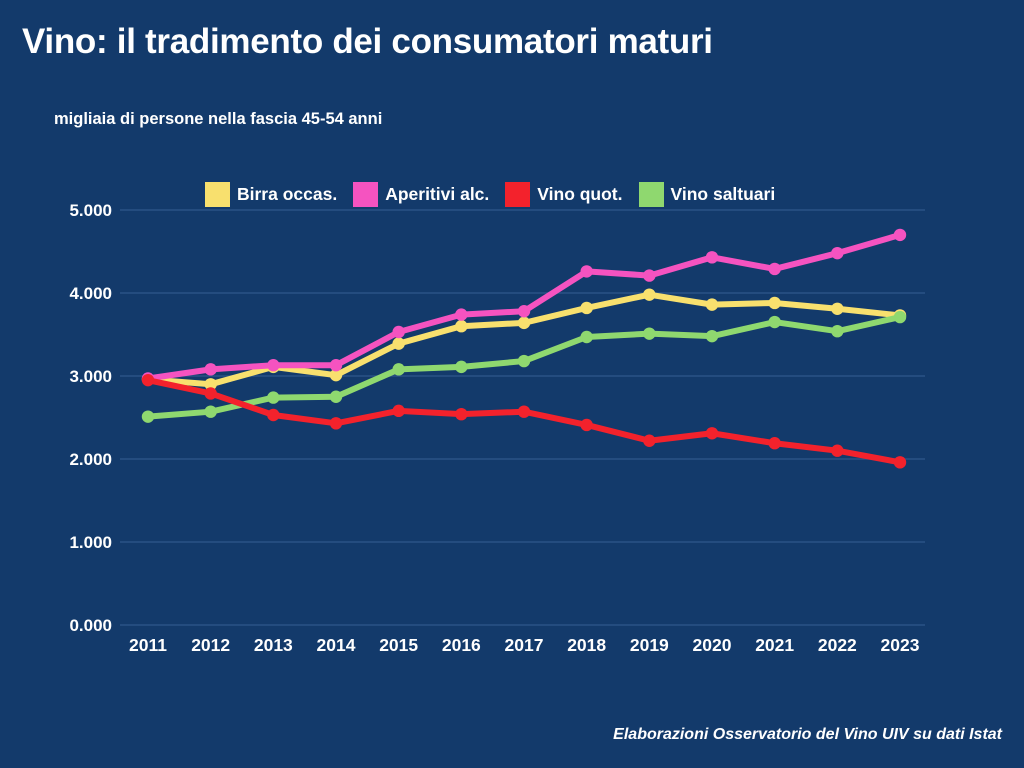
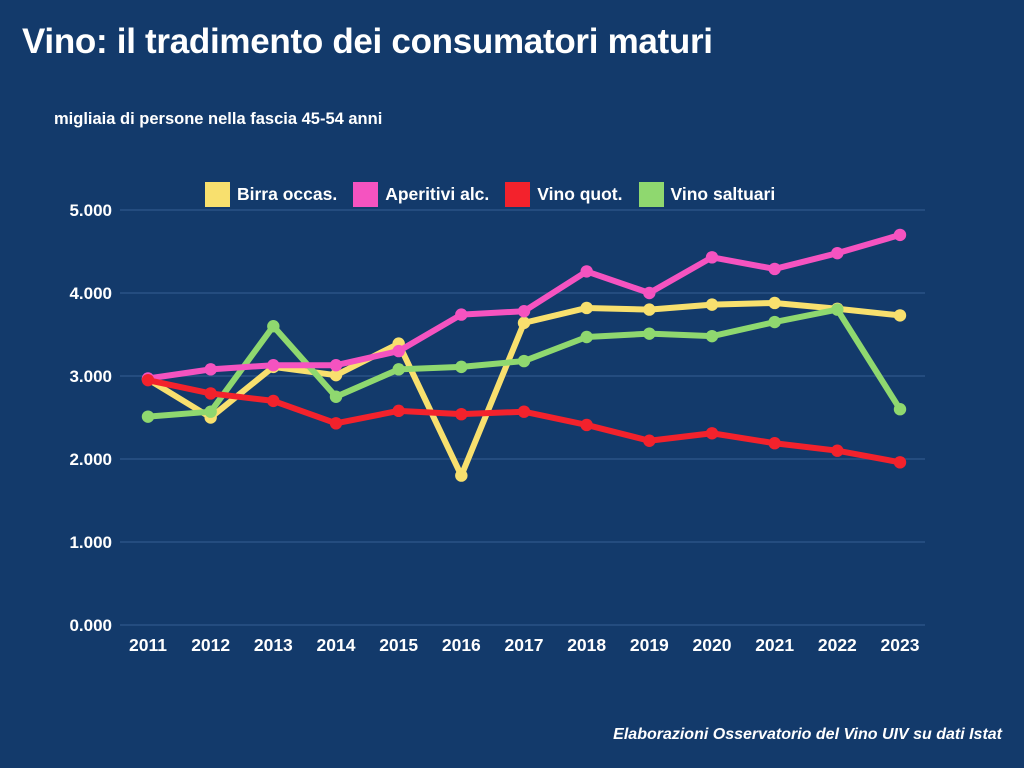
Birra occas./2012: 2.9 -> 2.5
Vino quot./2013: 2.5 -> 2.7
Vino saltuari/2013: 2.7 -> 3.6
Aperitivi alc./2015: 3.5 -> 3.3
Birra occas./2016: 3.6 -> 1.8
Birra occas./2019: 4.0 -> 3.8
Aperitivi alc./2019: 4.2 -> 4.0
Vino saltuari/2022: 3.5 -> 3.8
Vino saltuari/2023: 3.7 -> 2.6
